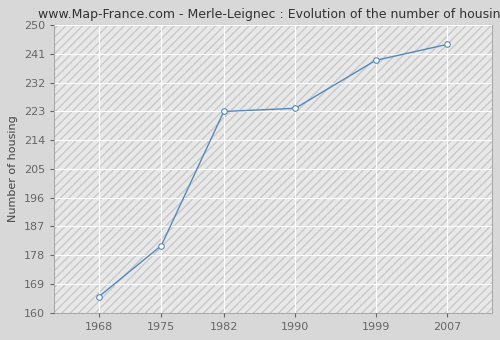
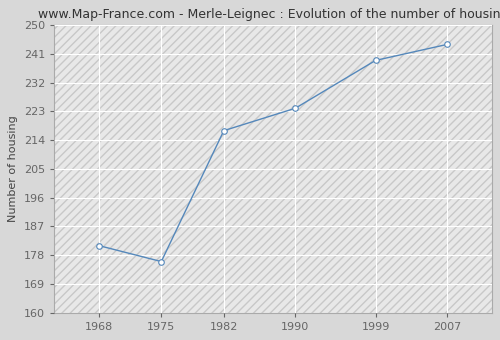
1968: 165 -> 181
1975: 181 -> 176
1982: 223 -> 217
